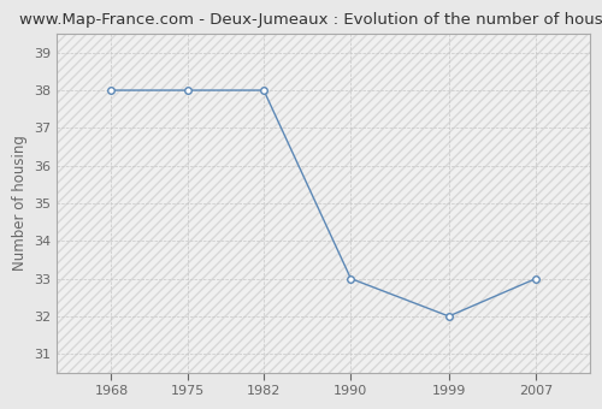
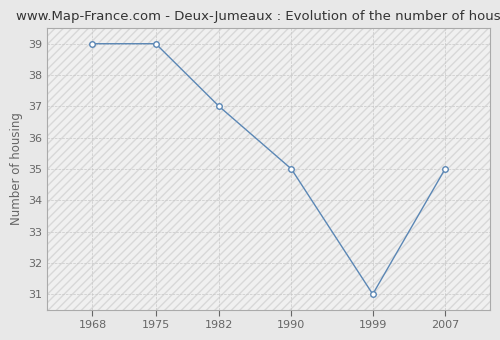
1968: 38 -> 39
1975: 38 -> 39
1982: 38 -> 37
1990: 33 -> 35
1999: 32 -> 31
2007: 33 -> 35
